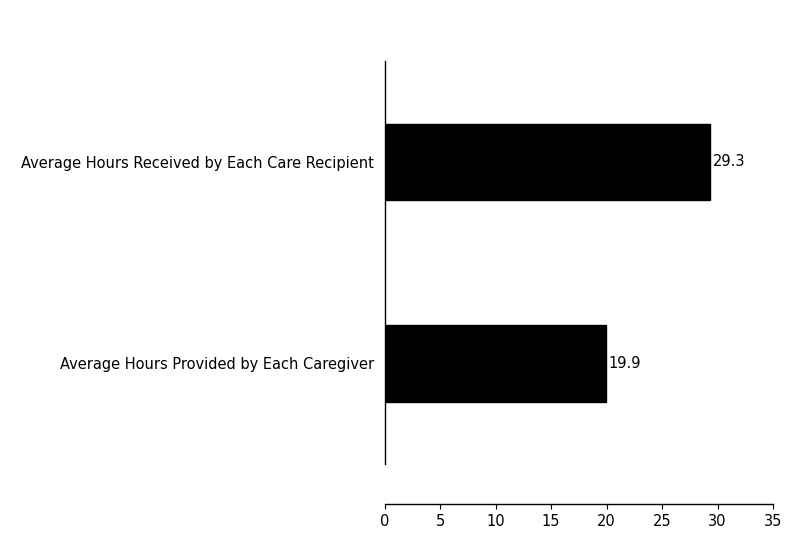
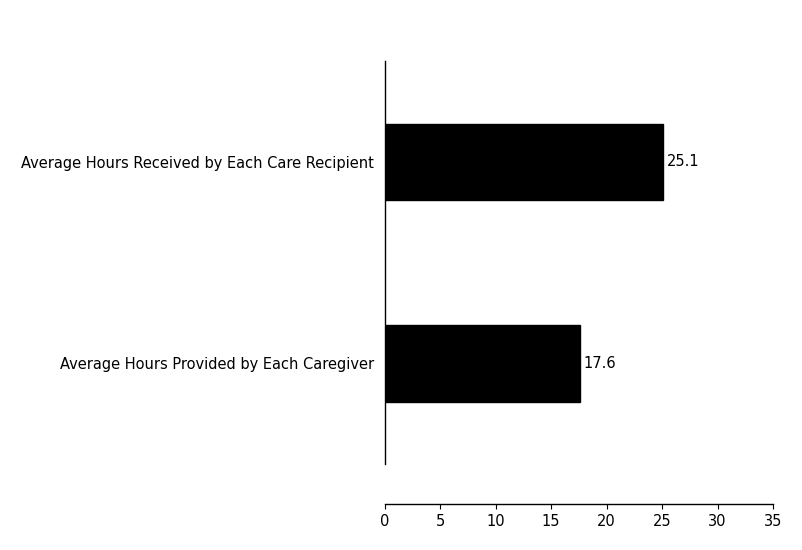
Average Hours Received by Each Care Recipient: 29.3 -> 25.1
Average Hours Provided by Each Caregiver: 19.9 -> 17.6
